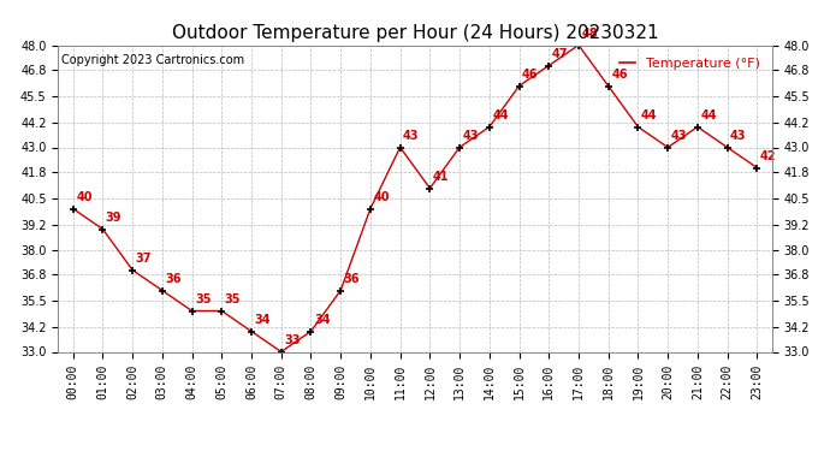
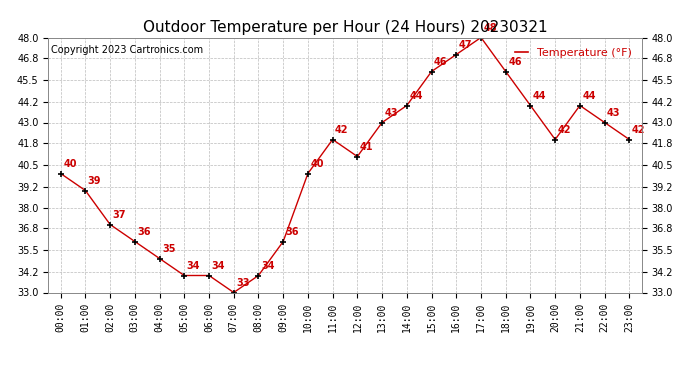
05:00: 35 -> 34
11:00: 43 -> 42
20:00: 43 -> 42
